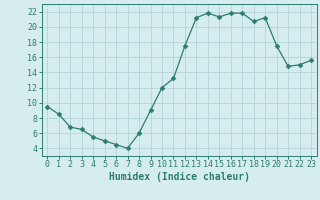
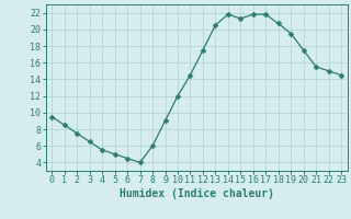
2: 6.8 -> 7.5
11: 13.2 -> 14.5
13: 21.2 -> 20.5
19: 21.2 -> 19.5
21: 14.8 -> 15.5
23: 15.6 -> 14.5
